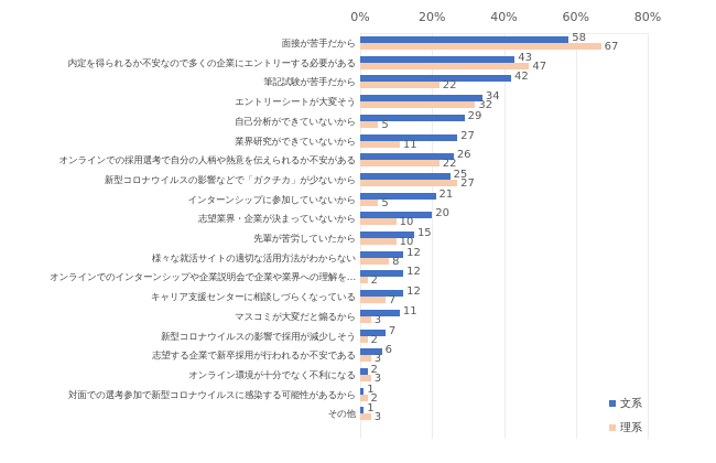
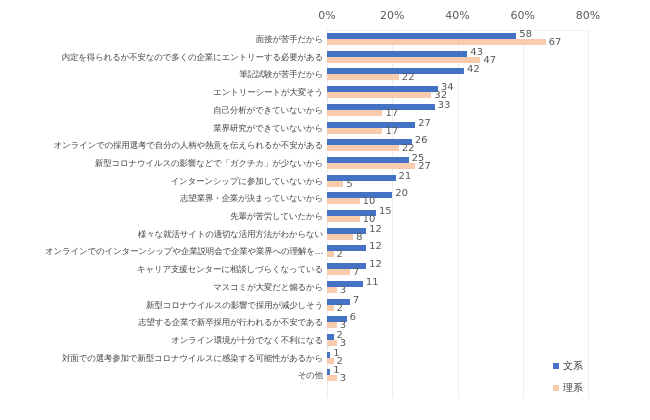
文系/自己分析ができていないから: 29 -> 33
理系/自己分析ができていないから: 5 -> 17
理系/業界研究ができていないから: 11 -> 17
